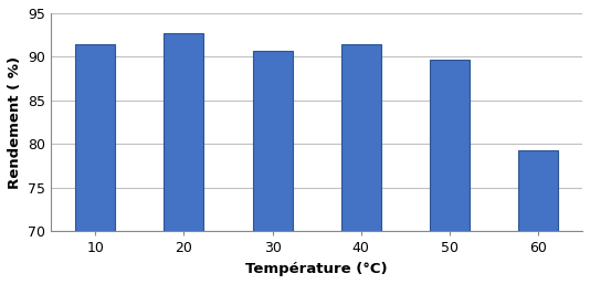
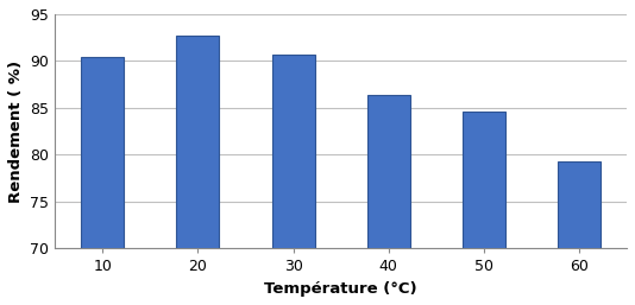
10: 91.4 -> 90.4
40: 91.4 -> 86.4
50: 89.7 -> 84.6
